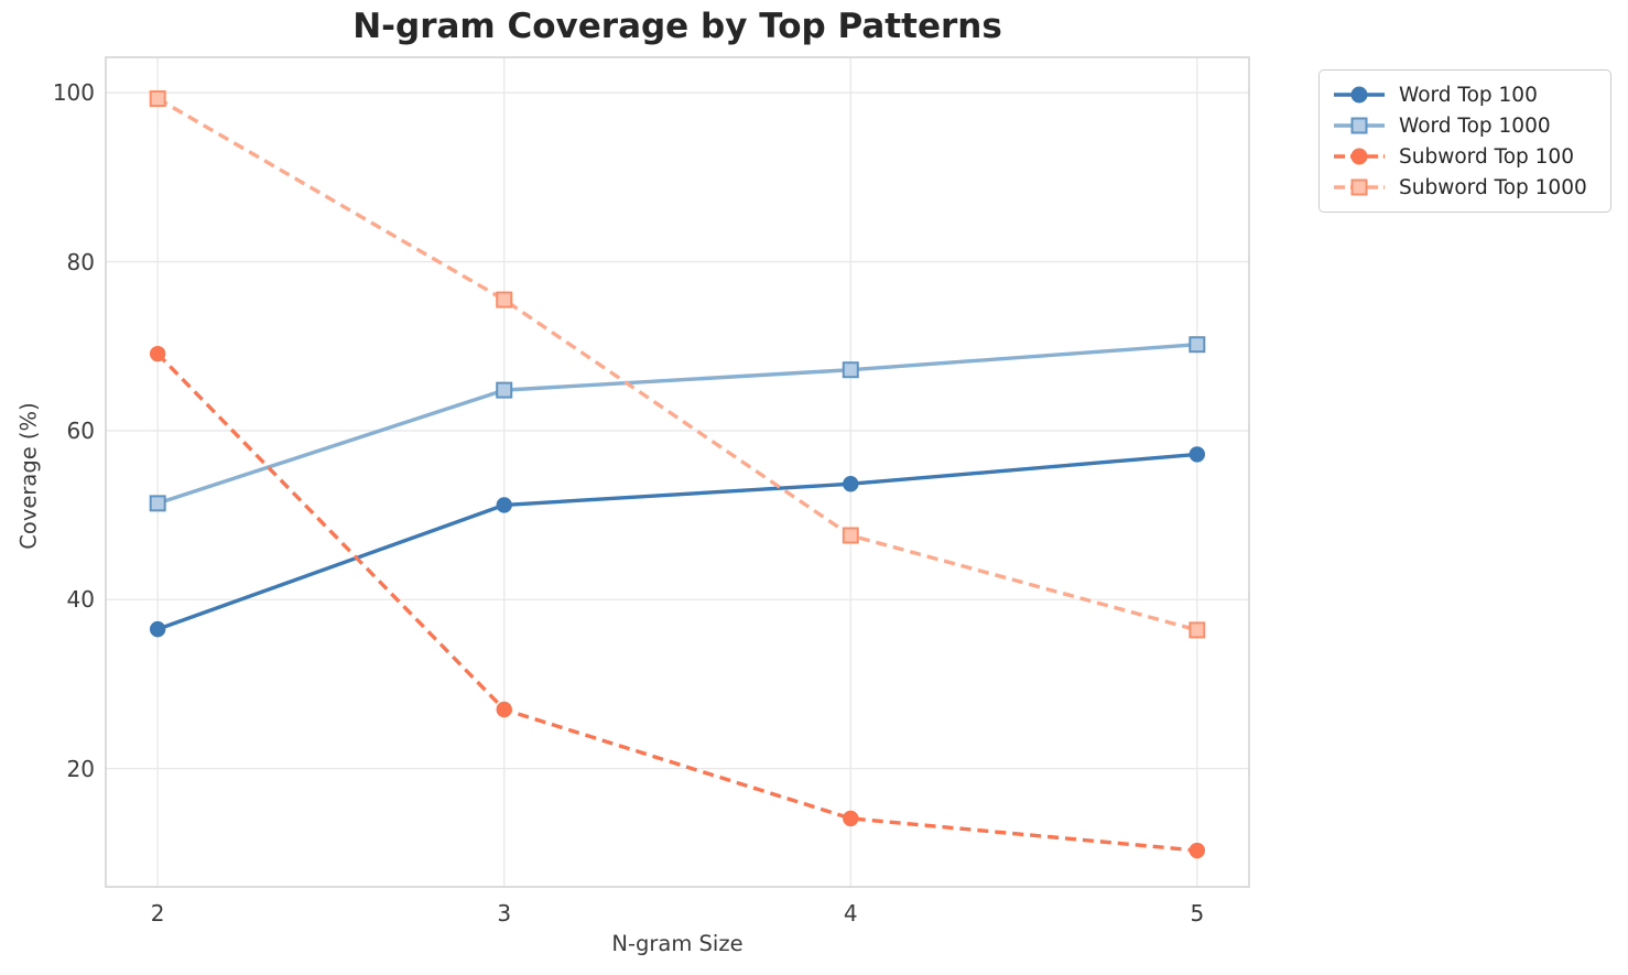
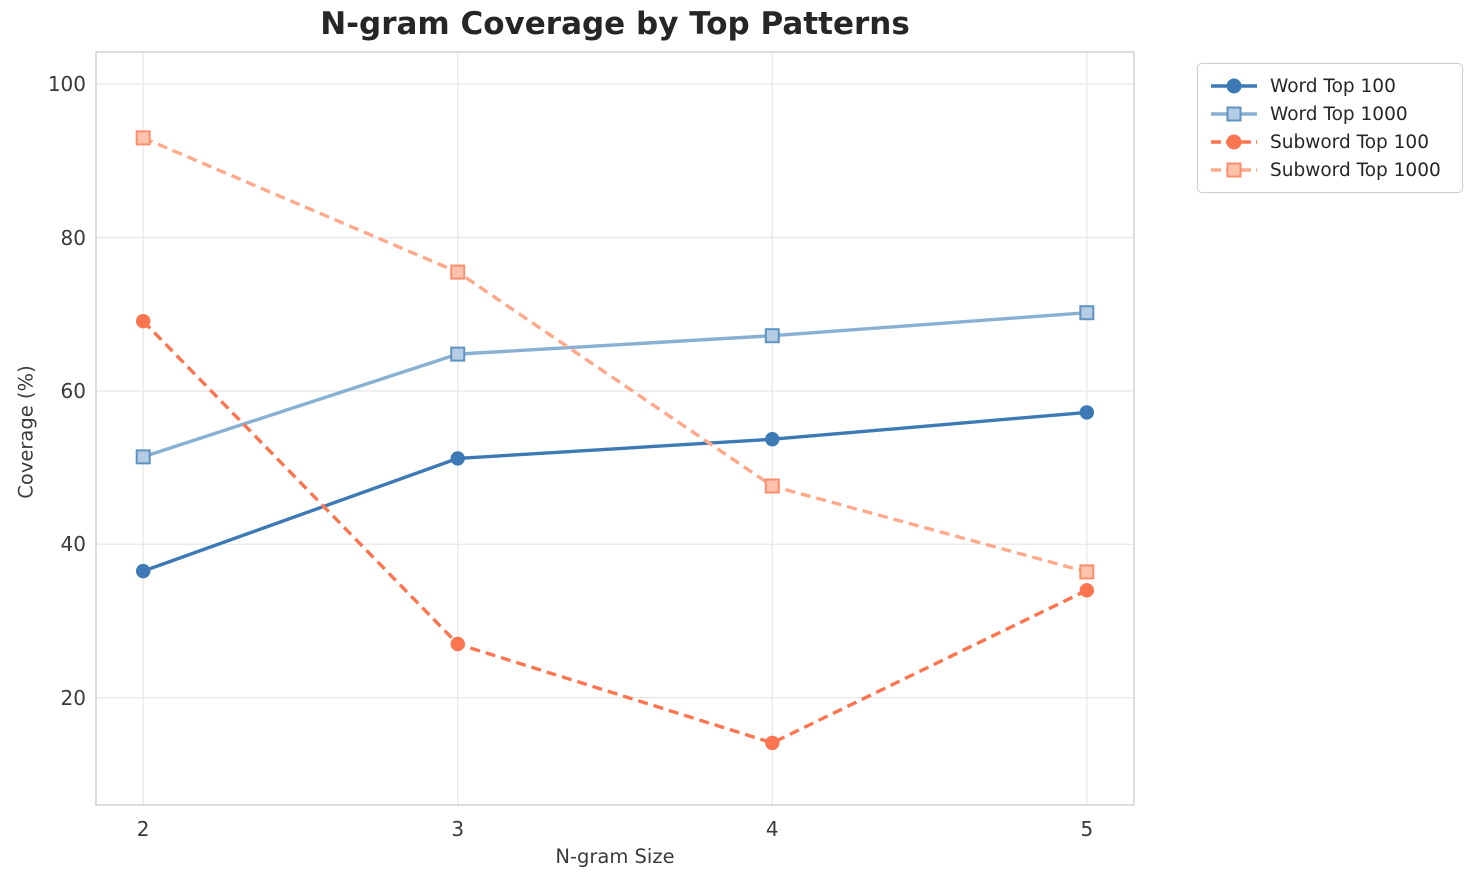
Subword Top 1000/2: 99 -> 93
Subword Top 100/5: 10 -> 34
